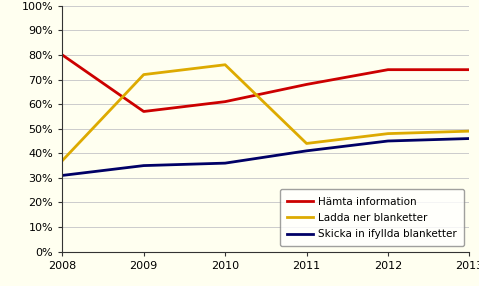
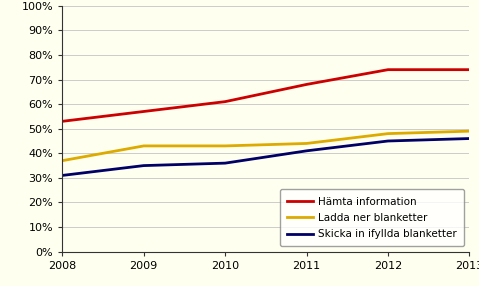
Hämta information/2008: 80% -> 53%
Ladda ner blanketter/2009: 72% -> 43%
Ladda ner blanketter/2010: 76% -> 43%
